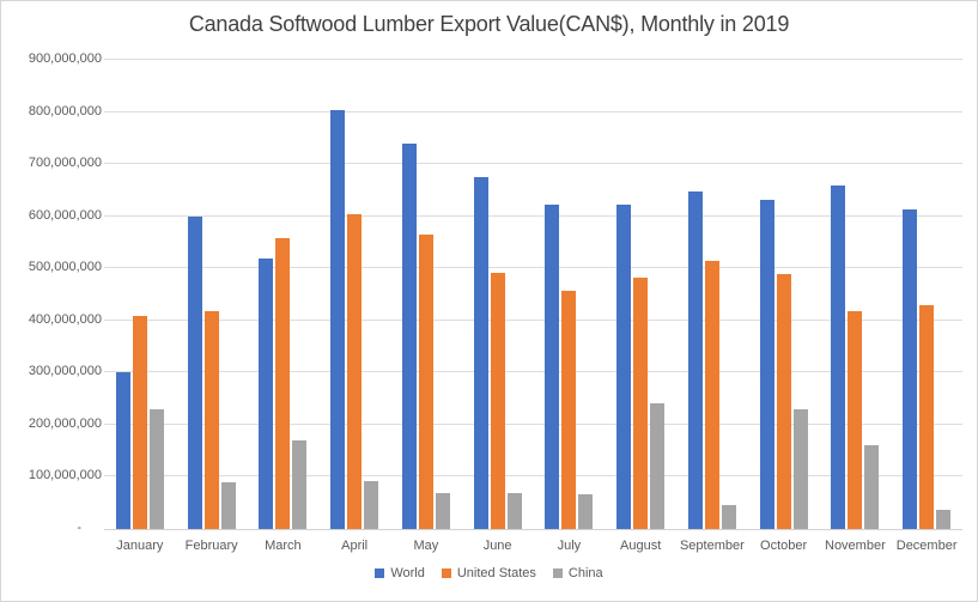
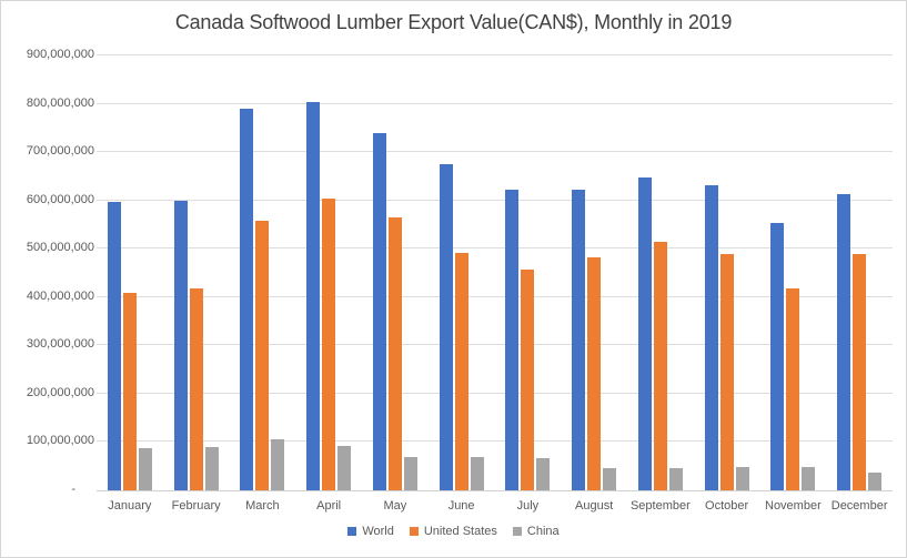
World/January: 300000000 -> 600000000
China/January: 230000000 -> 90000000
World/March: 520000000 -> 790000000
China/March: 170000000 -> 100000000
China/August: 240000000 -> 40000000
China/October: 230000000 -> 50000000
World/November: 660000000 -> 550000000
China/November: 160000000 -> 50000000
United States/December: 430000000 -> 490000000
